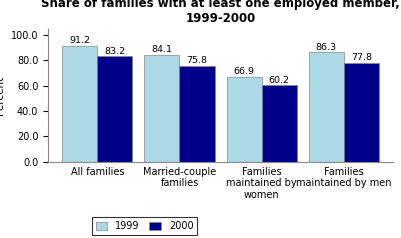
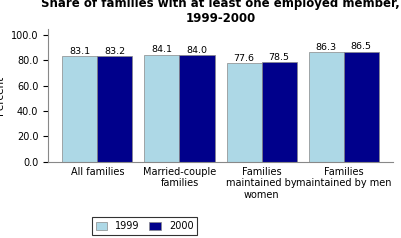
1999/All families: 91.2 -> 83.1
2000/Married-couple families: 75.8 -> 84.0
1999/Families maintained by women: 66.9 -> 77.6
2000/Families maintained by women: 60.2 -> 78.5
2000/Families maintained by men: 77.8 -> 86.5
